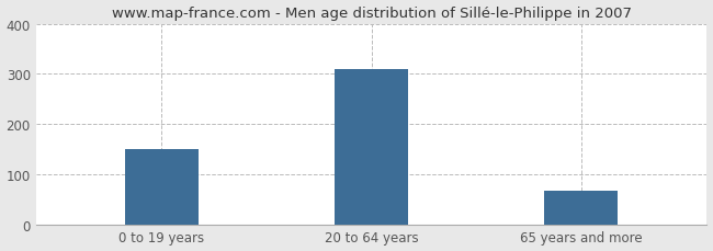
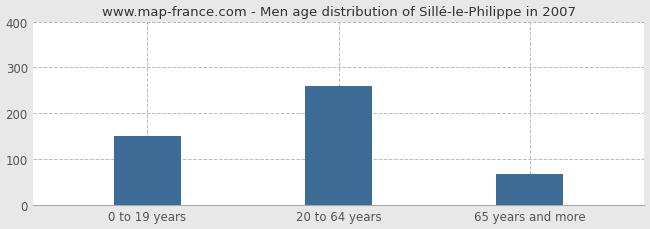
20 to 64 years: 310 -> 260
